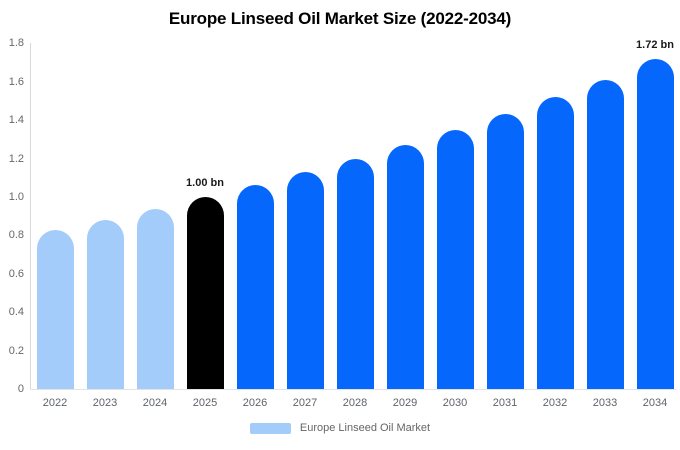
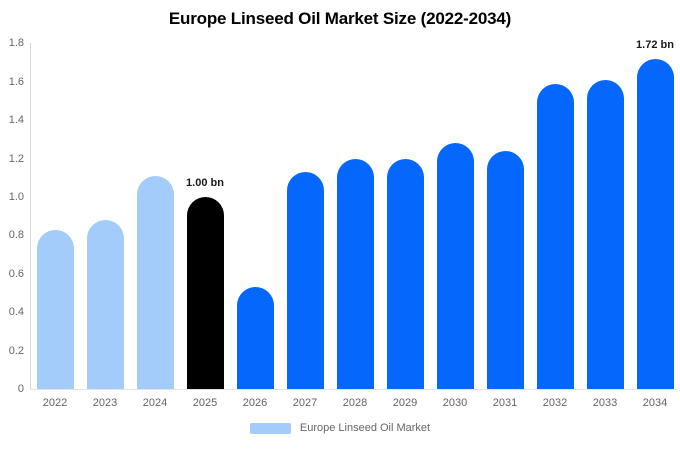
2024: 0.94 -> 1.11
2026: 1.06 -> 0.53
2029: 1.27 -> 1.20
2030: 1.35 -> 1.28
2031: 1.43 -> 1.24
2032: 1.52 -> 1.59
